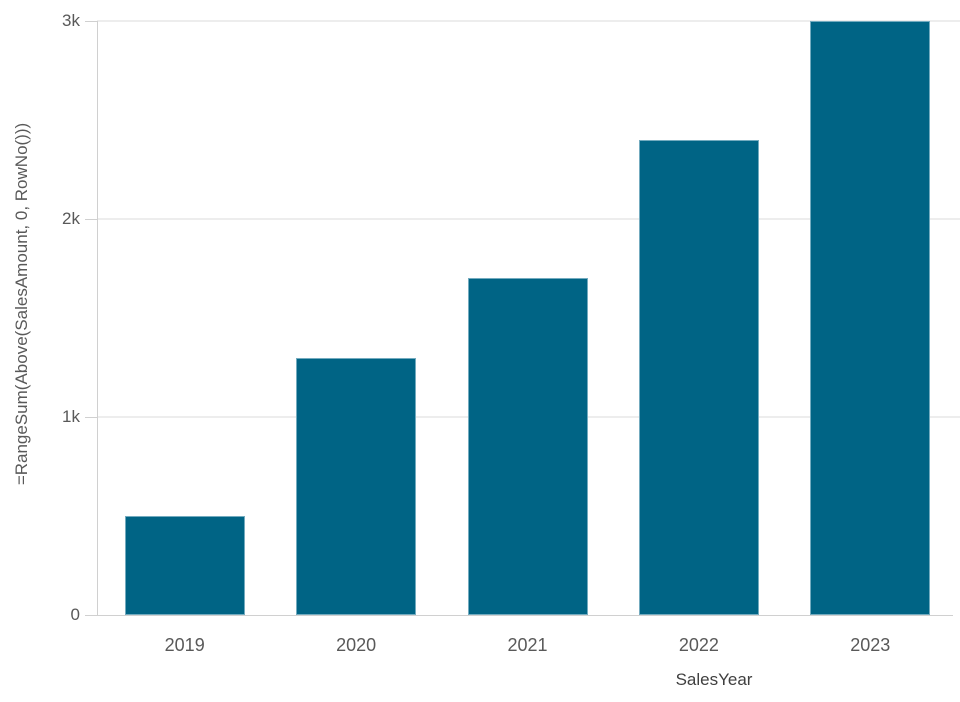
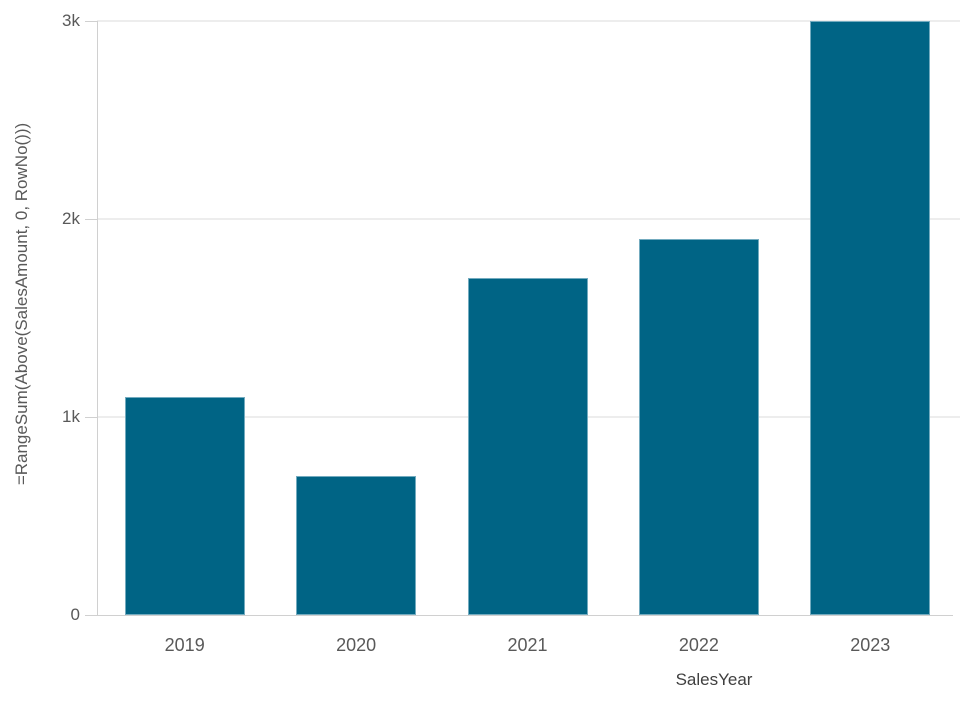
2019: 0.5k -> 1.1k
2020: 1.3k -> 0.7k
2022: 2.4k -> 1.9k
